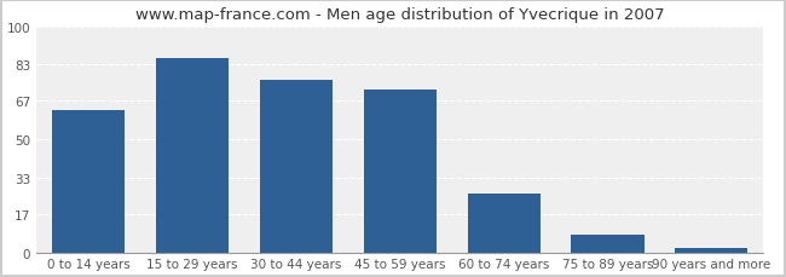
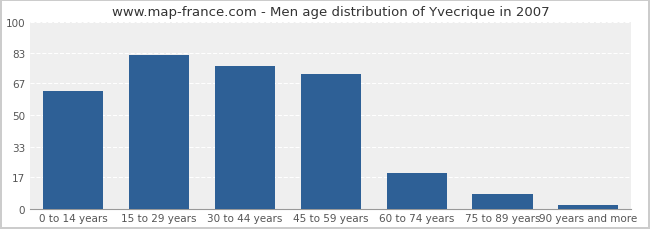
15 to 29 years: 86 -> 82
60 to 74 years: 26 -> 19
